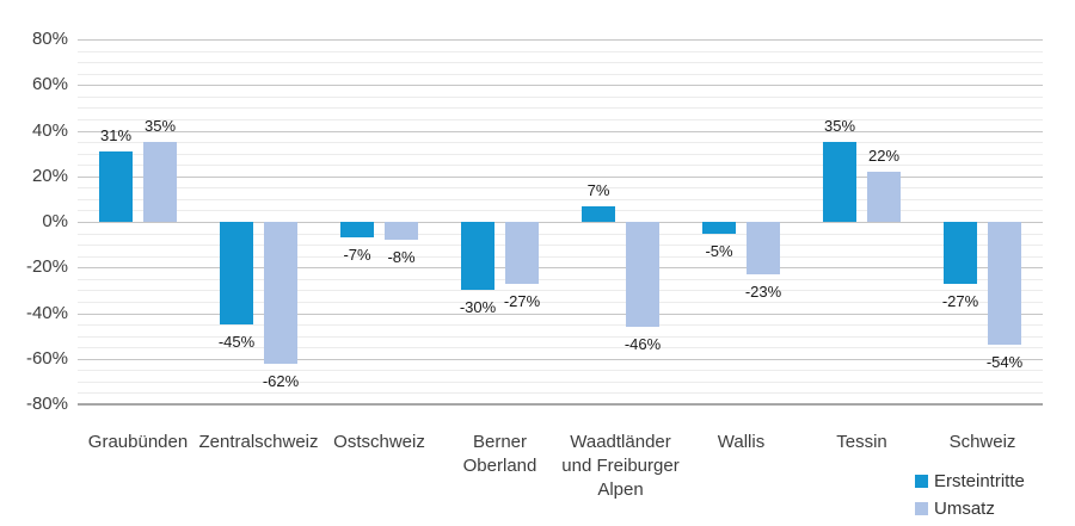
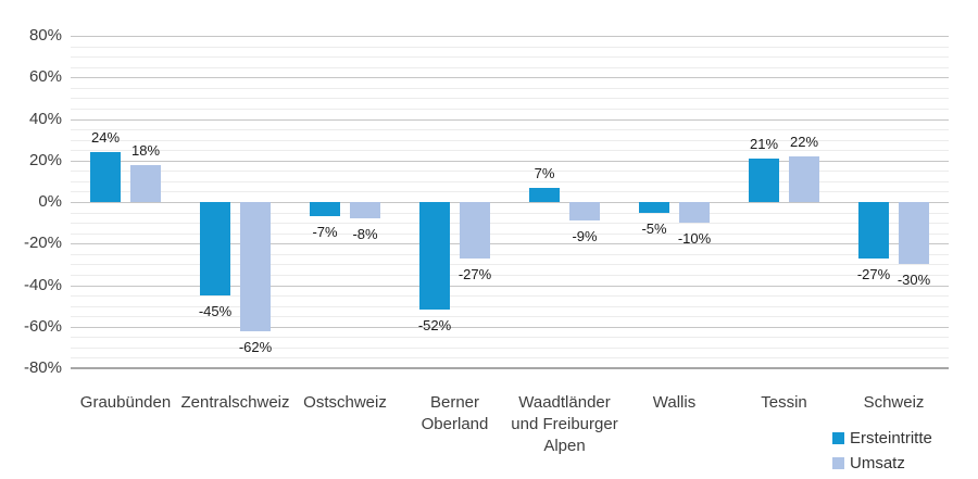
Ersteintritte/Graubünden: 31% -> 24%
Umsatz/Graubünden: 35% -> 18%
Ersteintritte/Berner Oberland: -30% -> -52%
Umsatz/Waadtländer und Freiburger Alpen: -46% -> -9%
Umsatz/Wallis: -23% -> -10%
Ersteintritte/Tessin: 35% -> 21%
Umsatz/Schweiz: -54% -> -30%
